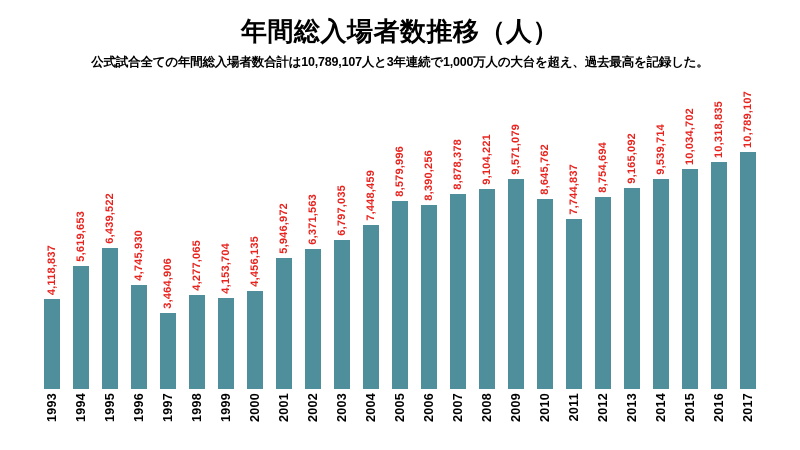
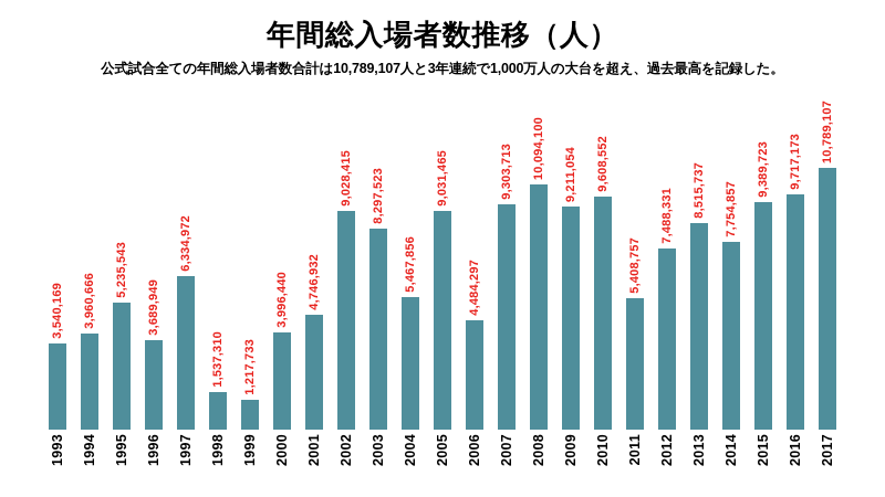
1993: 4,118,837 -> 3,540,169
1994: 5,619,653 -> 3,960,666
1995: 6,439,522 -> 5,235,543
1996: 4,745,930 -> 3,689,949
1997: 3,464,906 -> 6,334,972
1998: 4,277,065 -> 1,537,310
1999: 4,153,704 -> 1,217,733
2000: 4,456,135 -> 3,996,440
2001: 5,946,972 -> 4,746,932
2002: 6,371,563 -> 9,028,415
2003: 6,797,035 -> 8,297,523
2004: 7,448,459 -> 5,467,856
2005: 8,579,996 -> 9,031,465
2006: 8,390,256 -> 4,484,297
2007: 8,878,378 -> 9,303,713
2008: 9,104,221 -> 10,094,100
2009: 9,571,079 -> 9,211,054
2010: 8,645,762 -> 9,608,552
2011: 7,744,837 -> 5,408,757
2012: 8,754,694 -> 7,488,331
2013: 9,165,092 -> 8,515,737
2014: 9,539,714 -> 7,754,857
2015: 10,034,702 -> 9,389,723
2016: 10,318,835 -> 9,717,173
